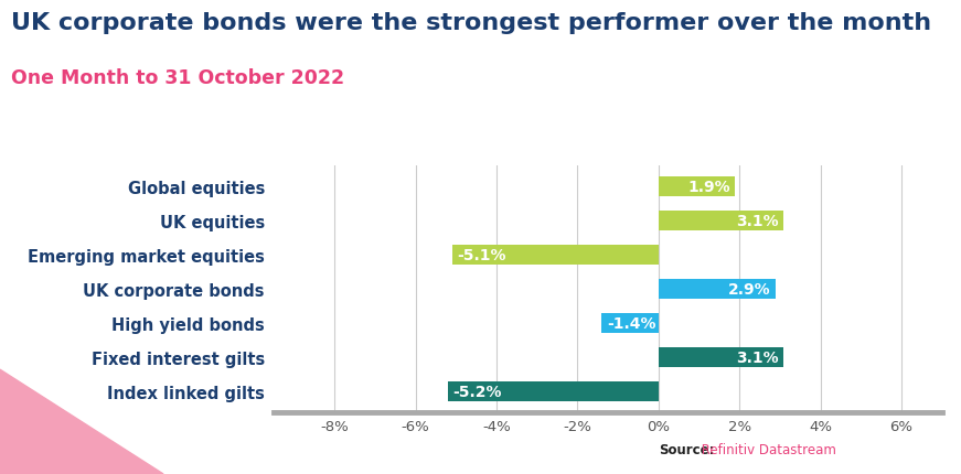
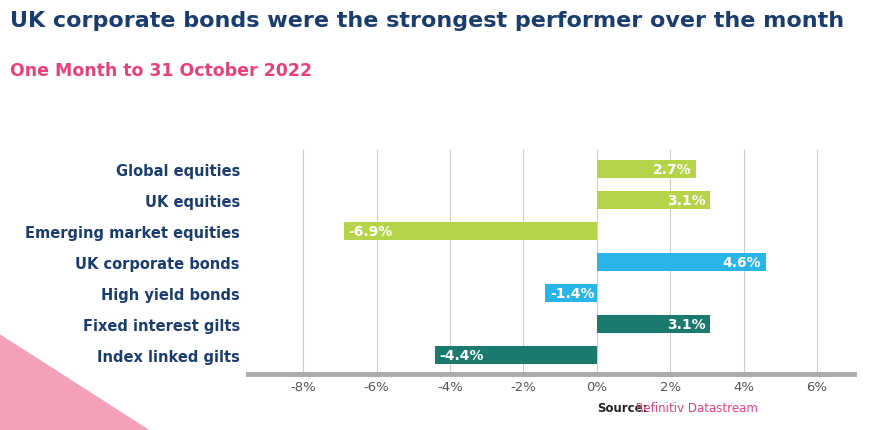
Global equities: 1.9% -> 2.7%
Emerging market equities: -5.1% -> -6.9%
UK corporate bonds: 2.9% -> 4.6%
Index linked gilts: -5.2% -> -4.4%
